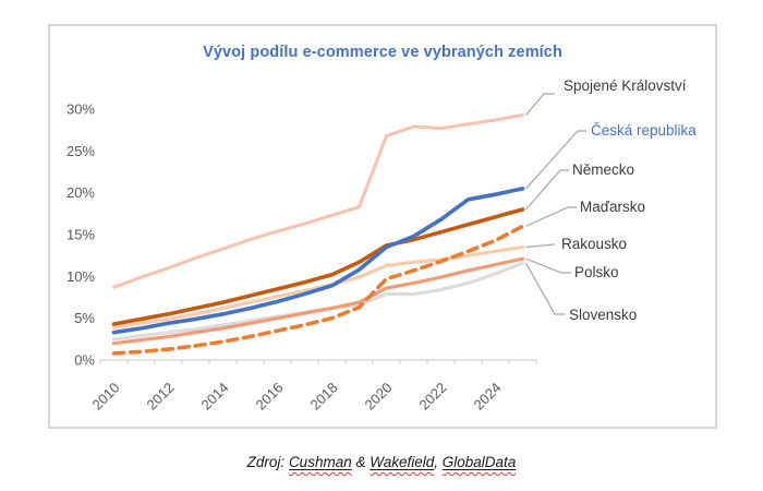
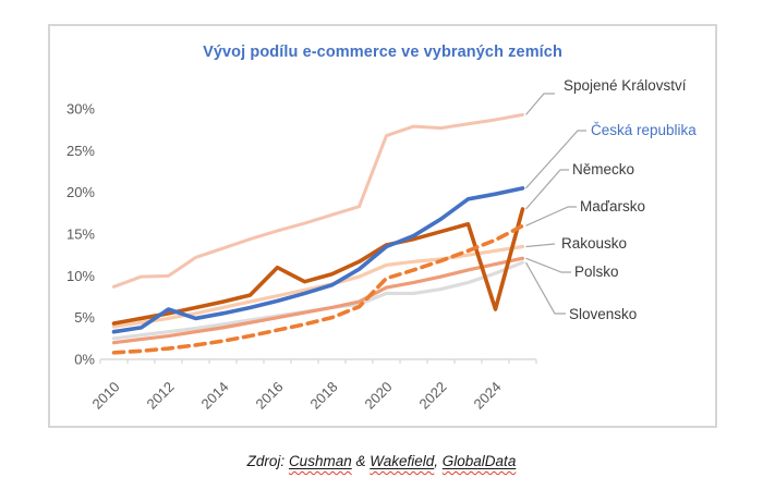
Spojené Království/2012: 11% -> 10%
Česká republika/2012: 4% -> 6%
Německo/2016: 8% -> 11%
Německo/2024: 17% -> 6%
